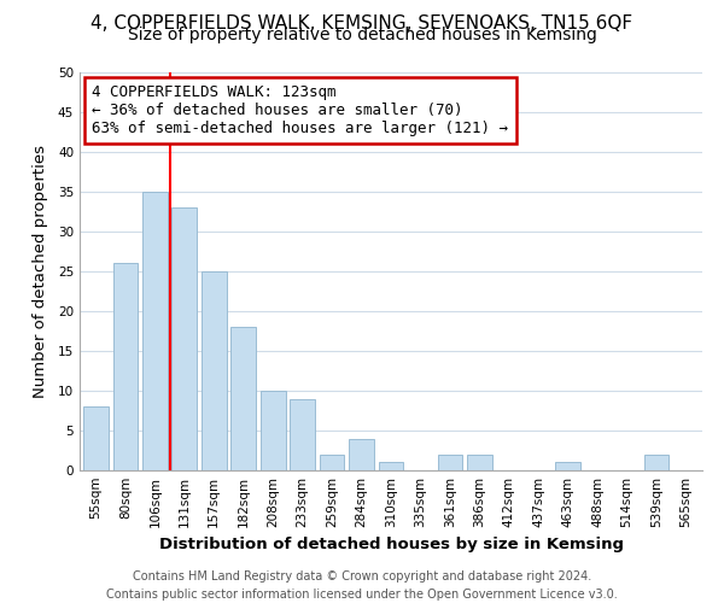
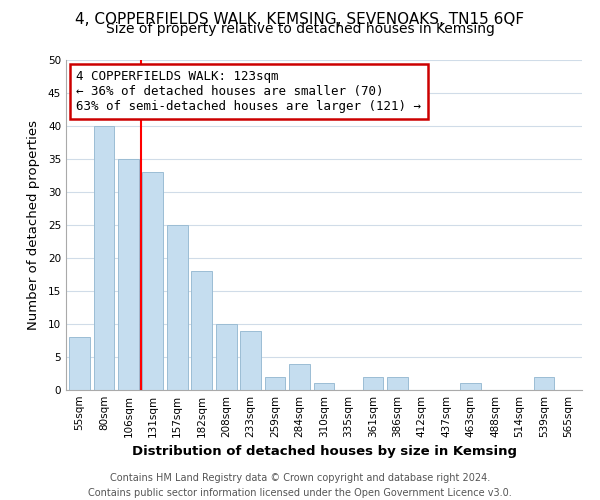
80sqm: 26 -> 40
